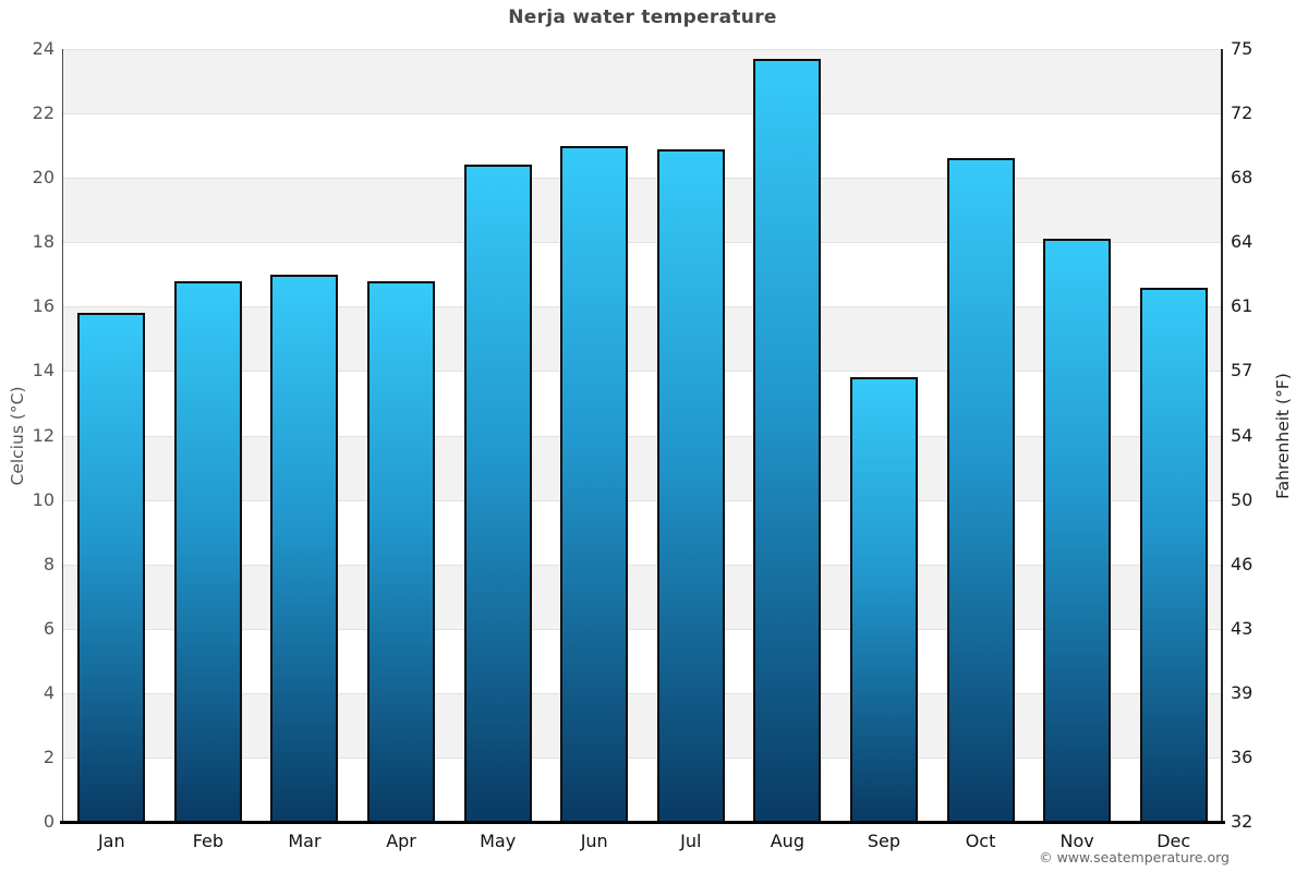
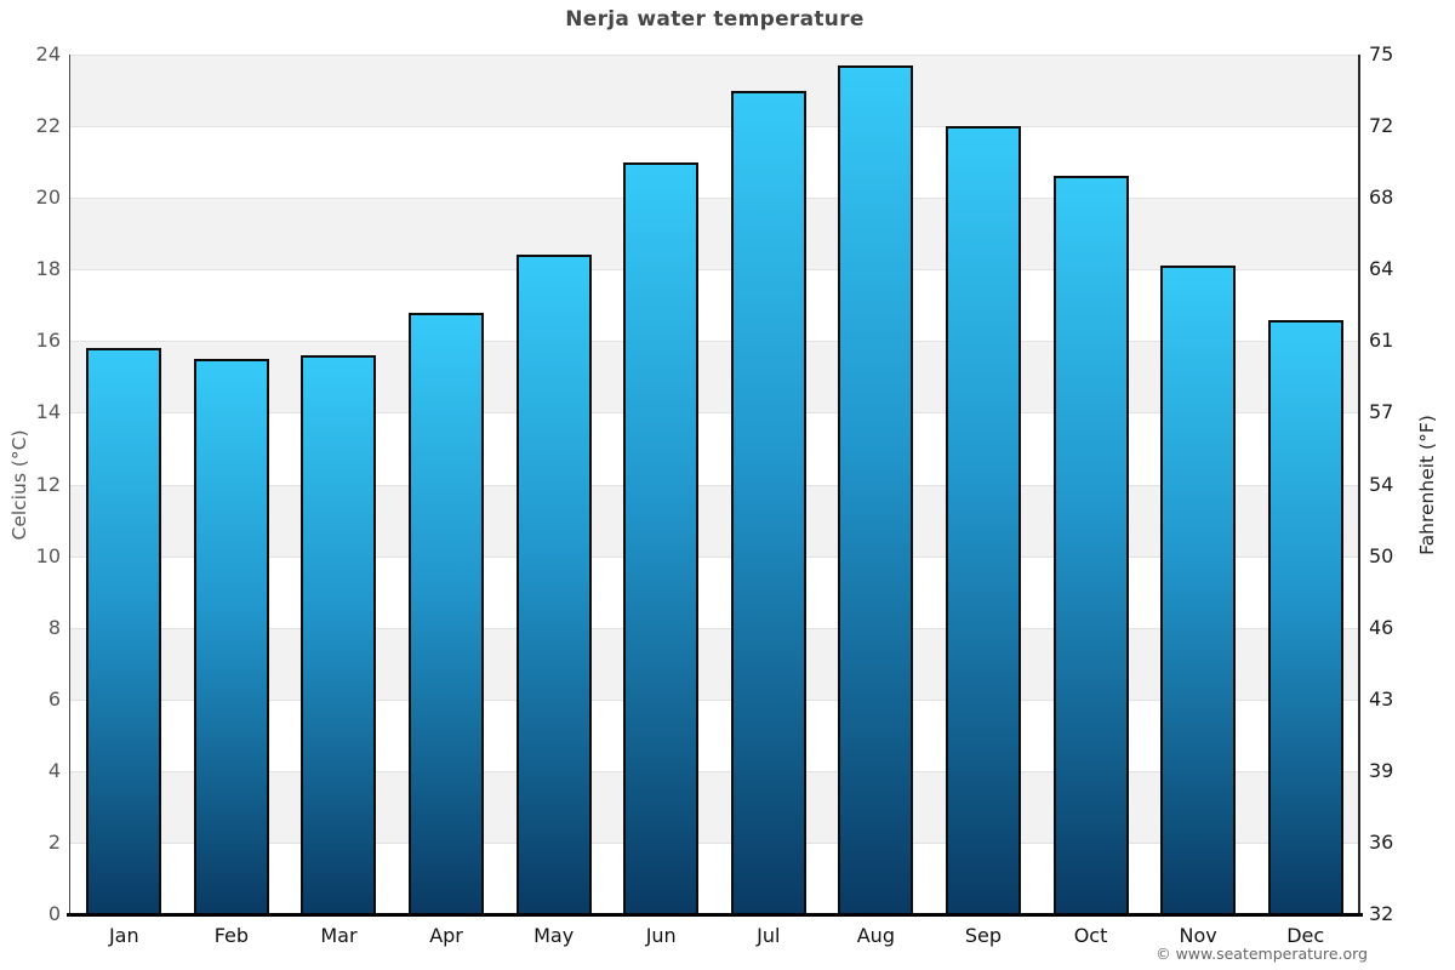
Feb: 16.8 -> 15.5
Mar: 17.0 -> 15.6
May: 20.4 -> 18.4
Jul: 20.9 -> 23.0
Sep: 13.8 -> 22.0
